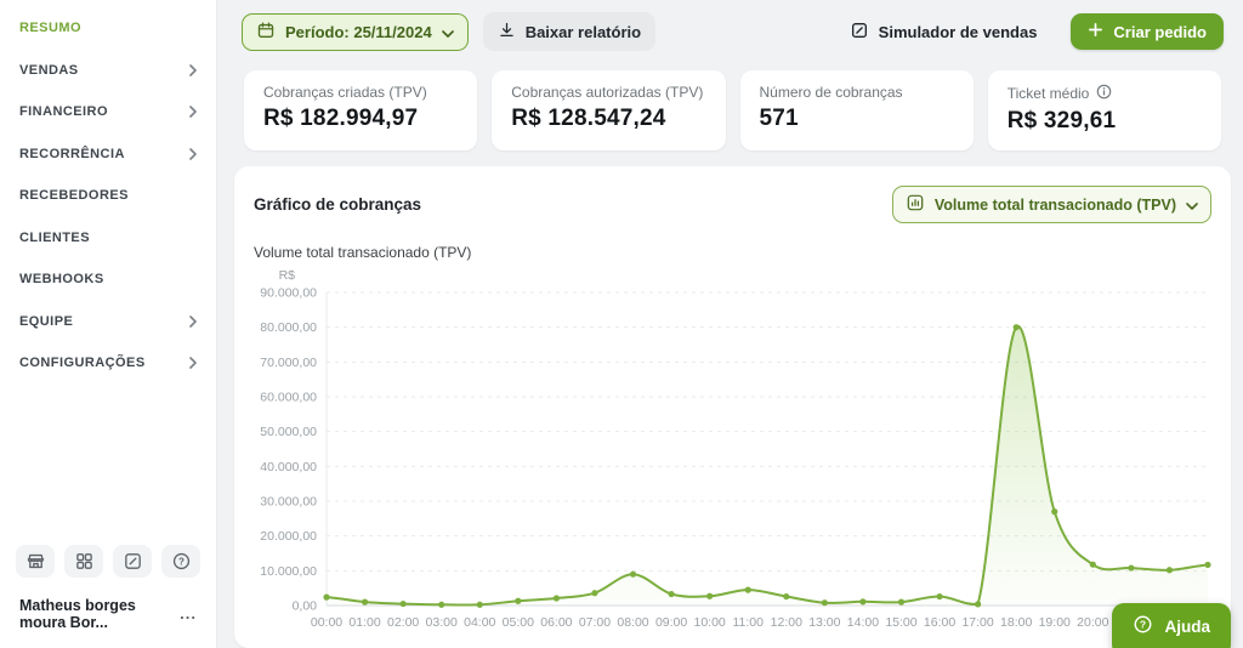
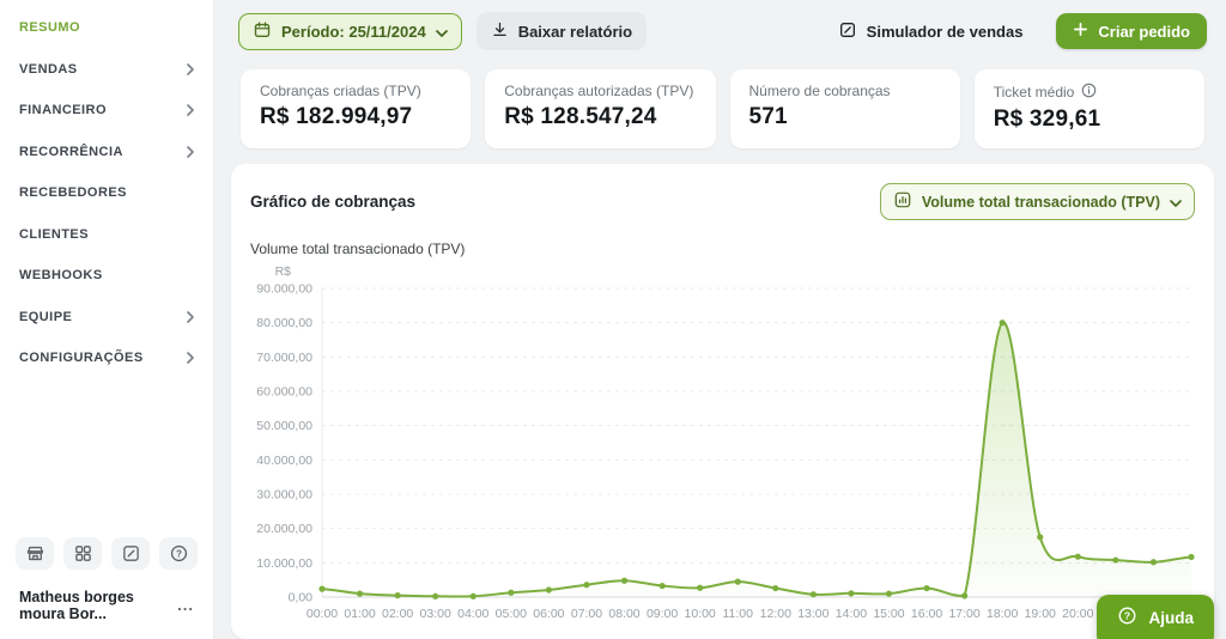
08:00: 9000 -> 5000
19:00: 27000 -> 18000
